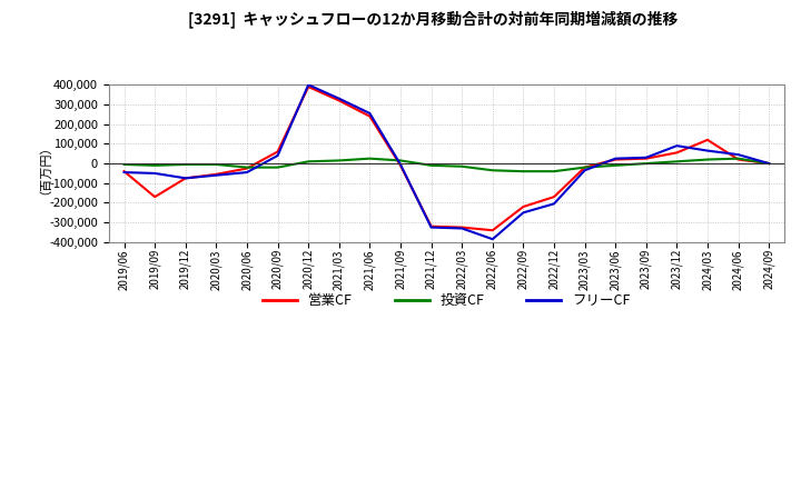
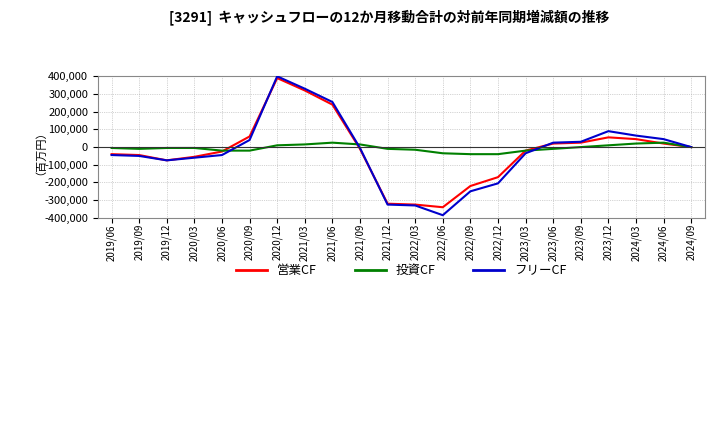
営業CF/2019/09: -170,000 -> -40,000
営業CF/2024/03: 120,000 -> 40,000
